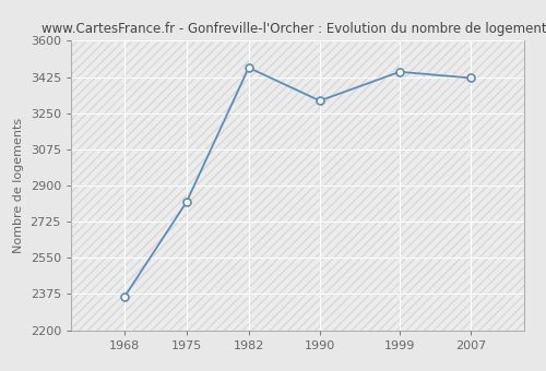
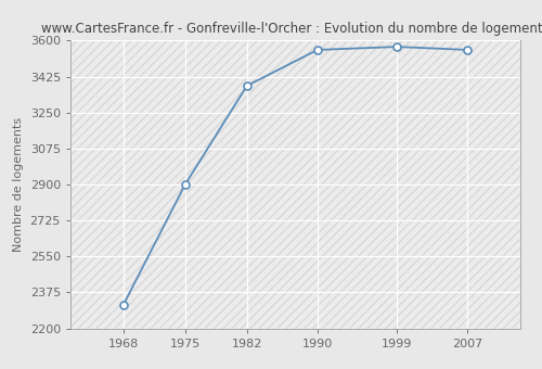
1968: 2360 -> 2320
1975: 2820 -> 2900
1982: 3470 -> 3380
1990: 3310 -> 3560
1999: 3450 -> 3570
2007: 3420 -> 3560
